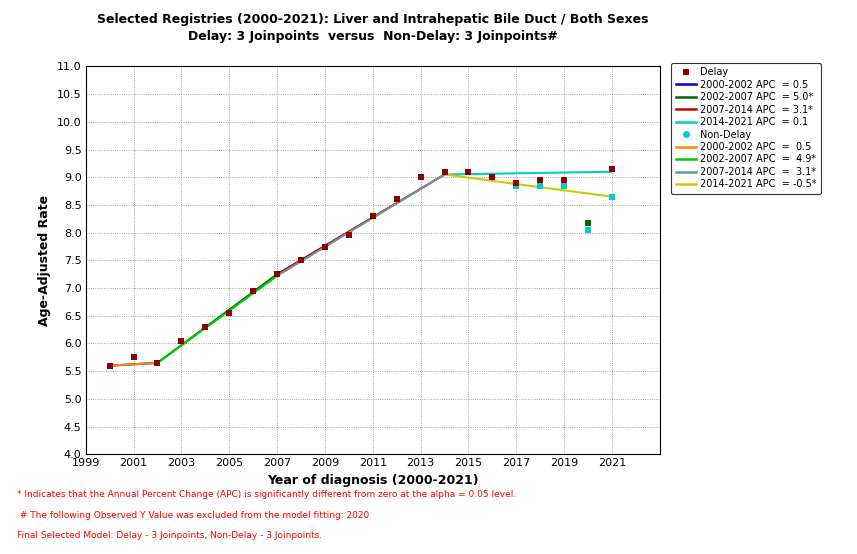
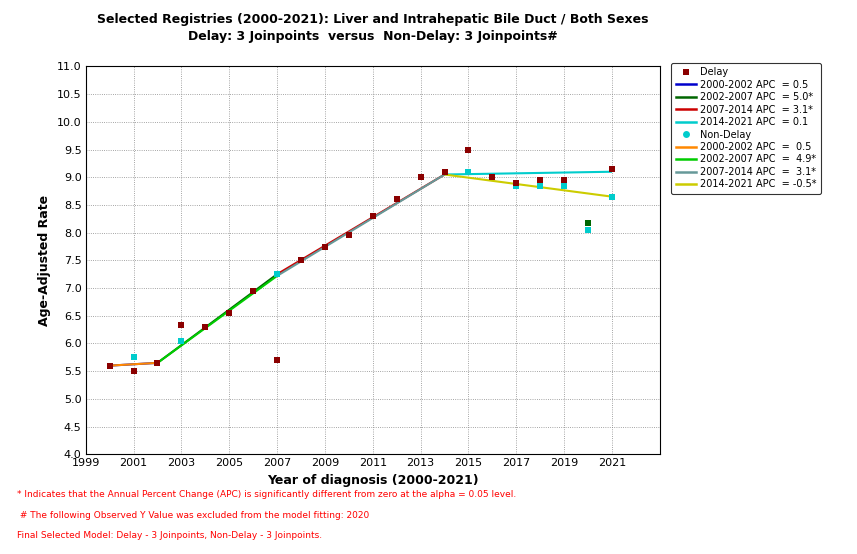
Delay/2001: 5.75 -> 5.50
Delay/2003: 6.05 -> 6.34
Delay/2007: 7.25 -> 5.70
Delay/2015: 9.10 -> 9.50
